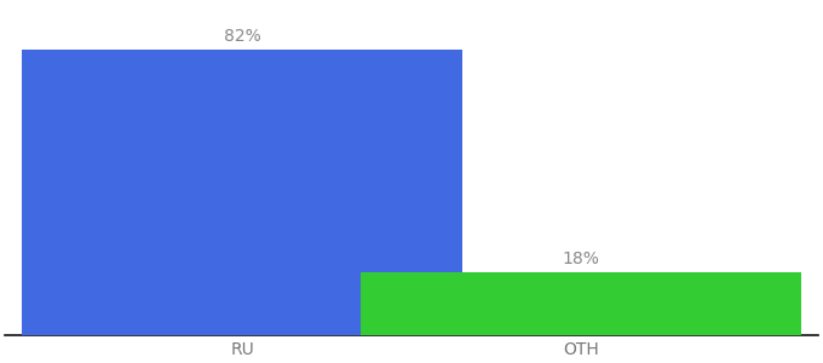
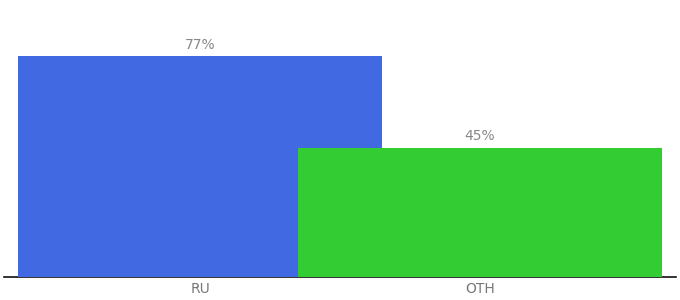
RU: 82% -> 77%
OTH: 18% -> 45%
